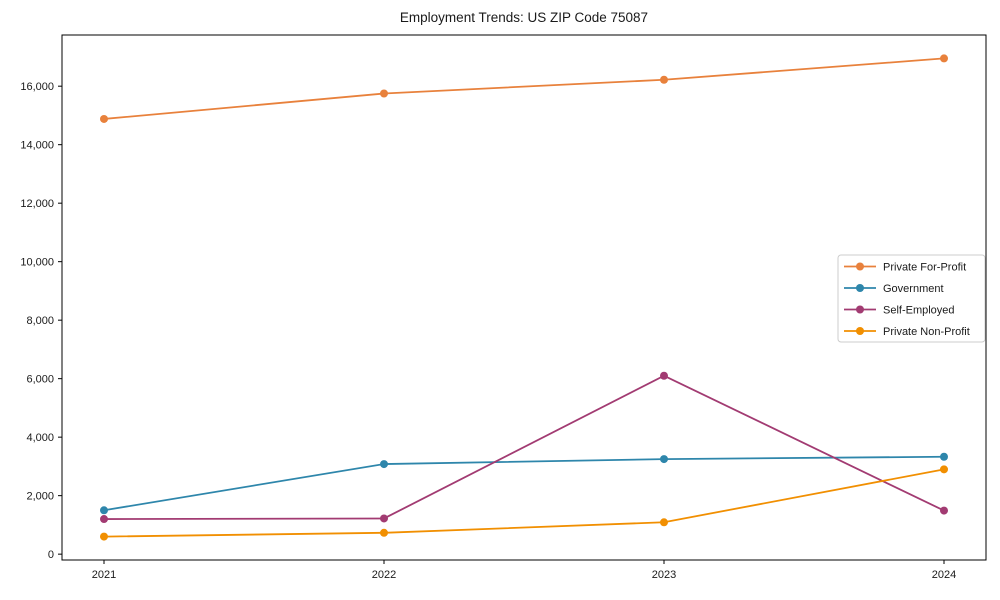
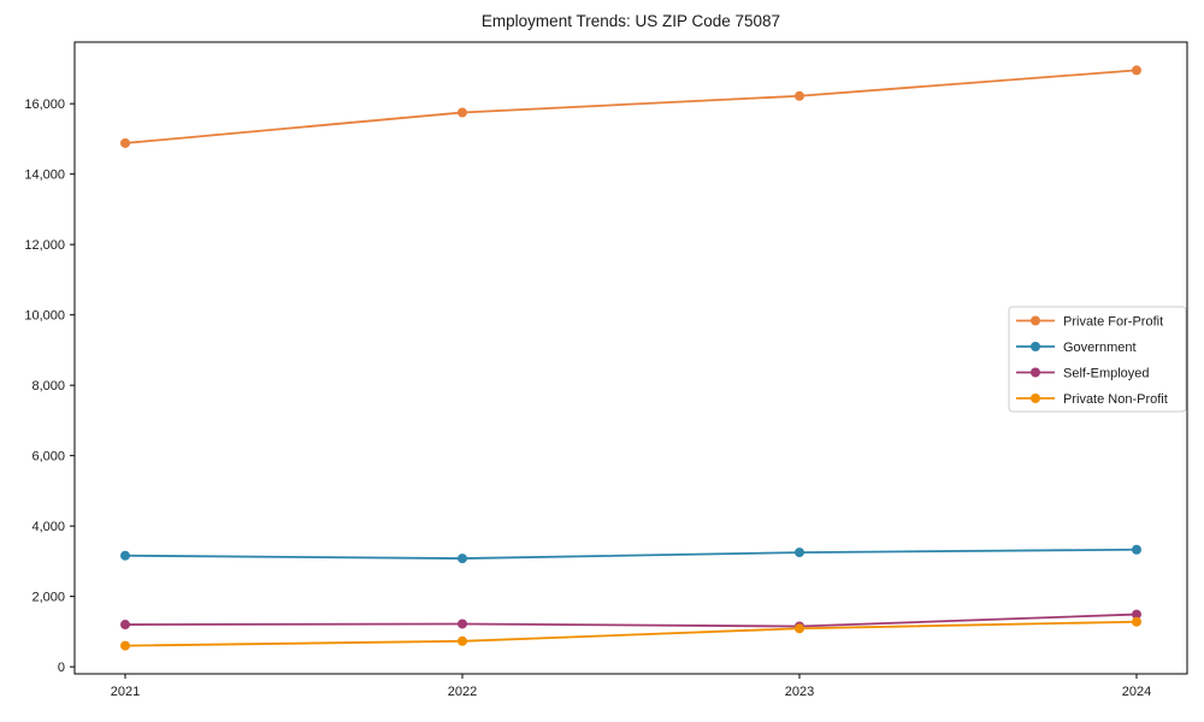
Government/2021: 1500 -> 3200
Self-Employed/2023: 6100 -> 1200
Private Non-Profit/2024: 2900 -> 1300
